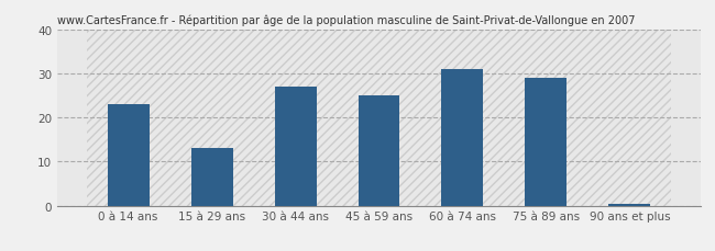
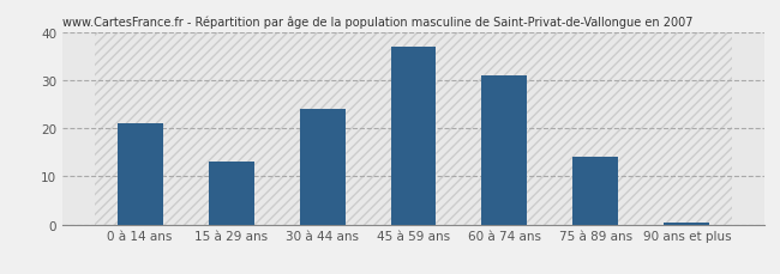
0 à 14 ans: 23.0 -> 21.0
30 à 44 ans: 27.0 -> 24.0
45 à 59 ans: 25.0 -> 37.0
75 à 89 ans: 29.0 -> 14.0
